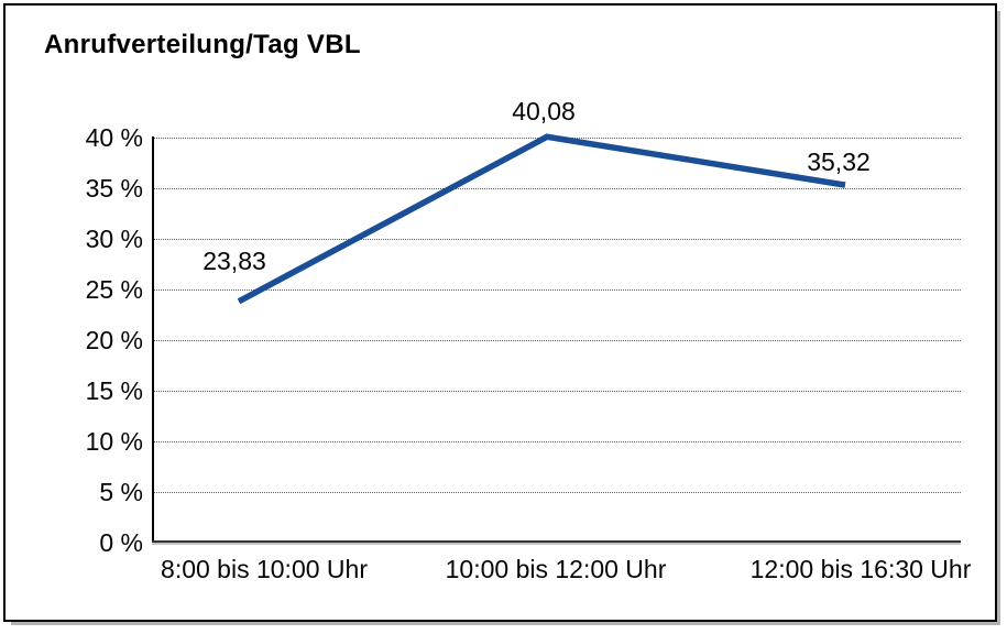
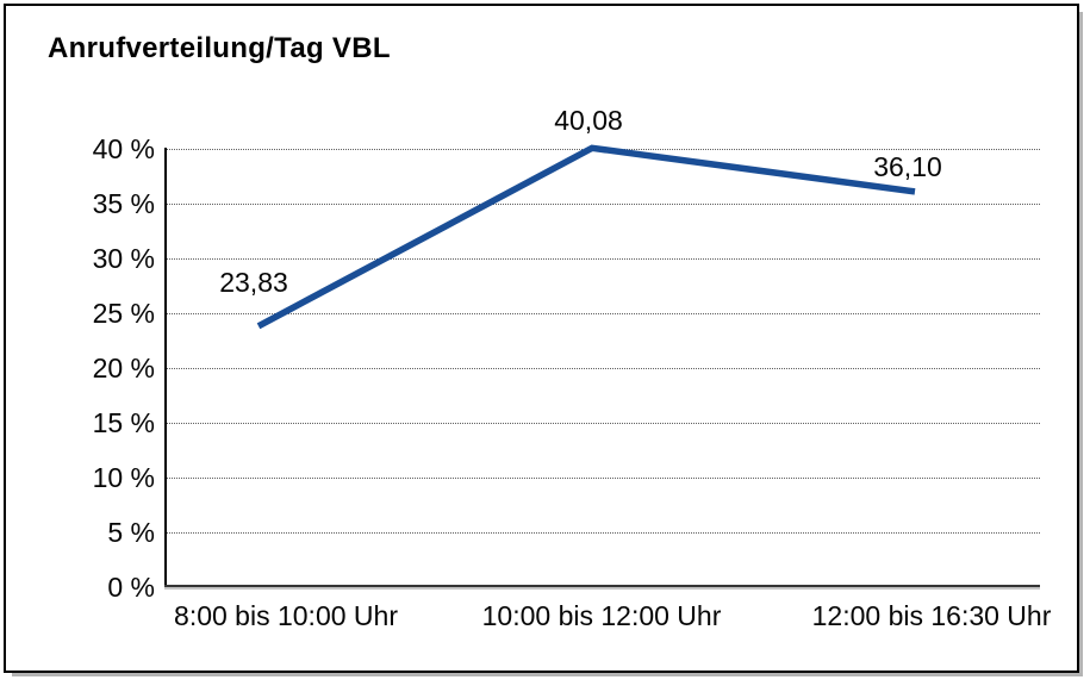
12:00 bis 16:30 Uhr: 35,32 -> 36,10
